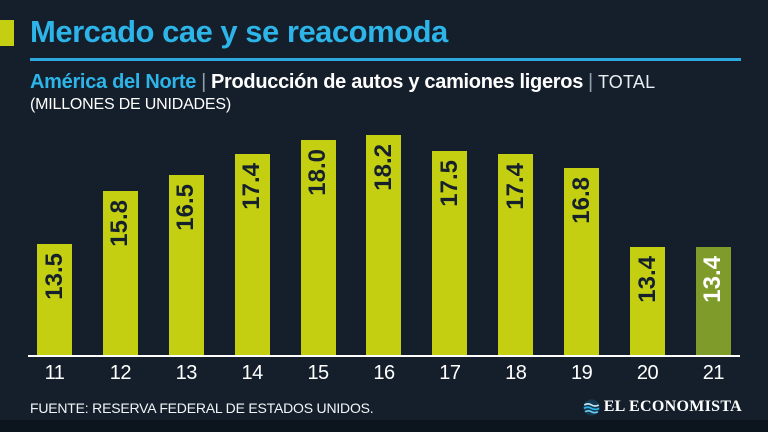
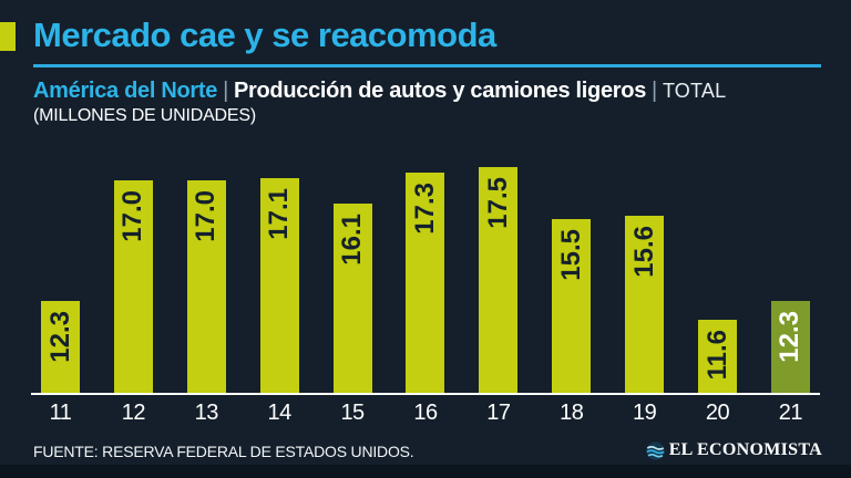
11: 13.5 -> 12.3
12: 15.8 -> 17.0
13: 16.5 -> 17.0
14: 17.4 -> 17.1
15: 18.0 -> 16.1
16: 18.2 -> 17.3
18: 17.4 -> 15.5
19: 16.8 -> 15.6
20: 13.4 -> 11.6
21: 13.4 -> 12.3
